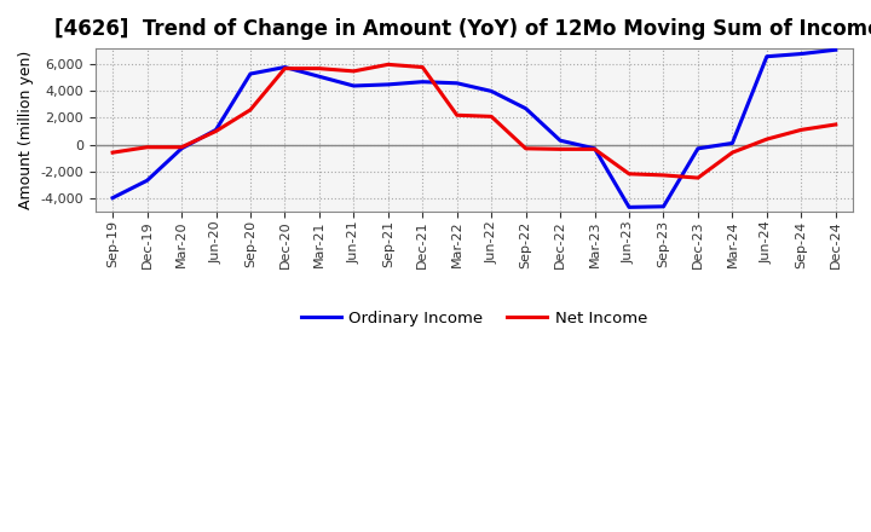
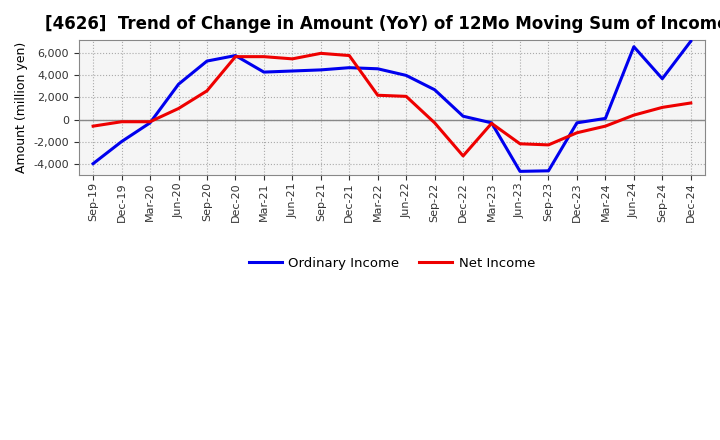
Ordinary Income/Dec-19: -2,700 -> -2,000
Ordinary Income/Jun-20: 1,100 -> 3,200
Ordinary Income/Mar-21: 5,100 -> 4,300
Net Income/Dec-22: -400 -> -3,300
Net Income/Dec-23: -2,500 -> -1,200
Ordinary Income/Sep-24: 6,800 -> 3,700
